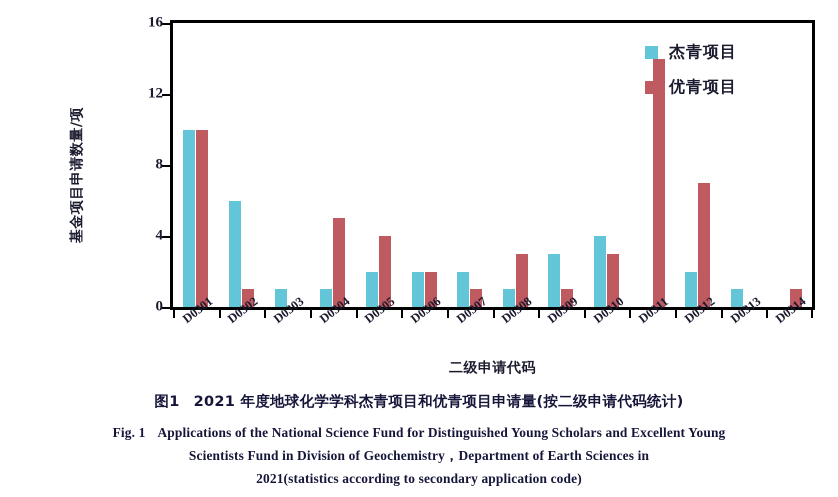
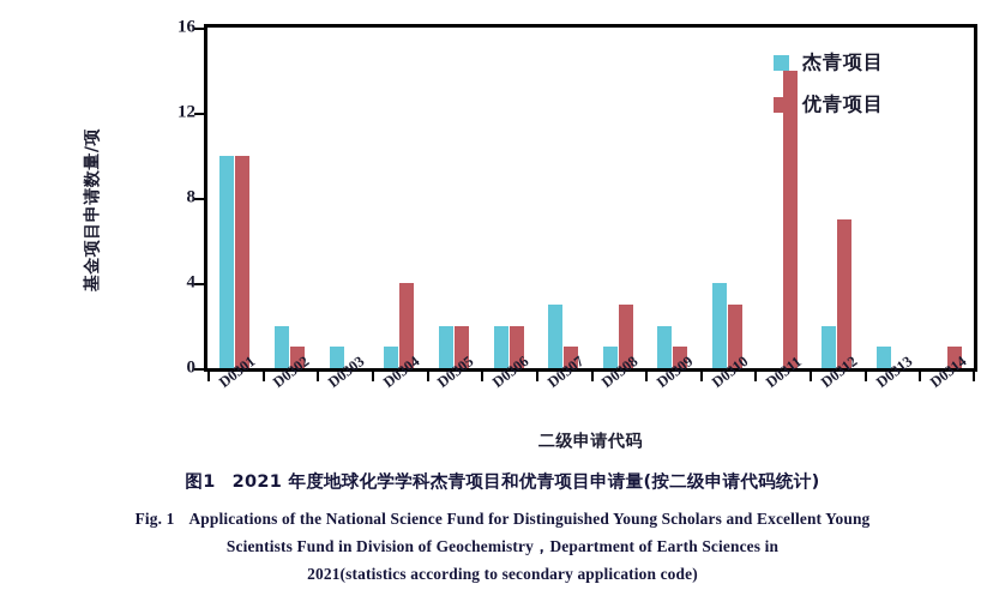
杰青项目/D0302: 6 -> 2
优青项目/D0304: 5 -> 4
优青项目/D0305: 4 -> 2
杰青项目/D0307: 2 -> 3
杰青项目/D0309: 3 -> 2
